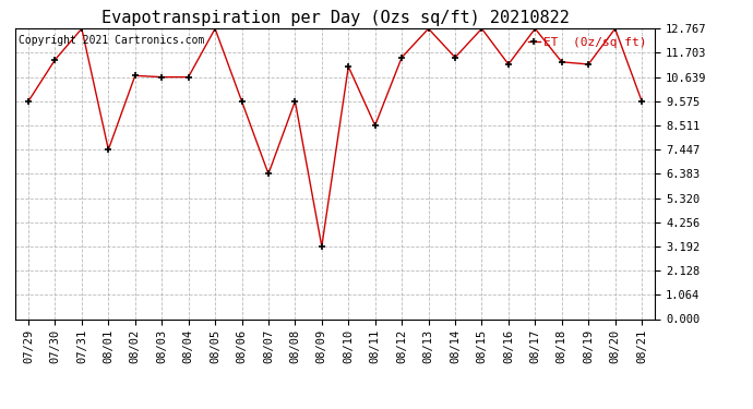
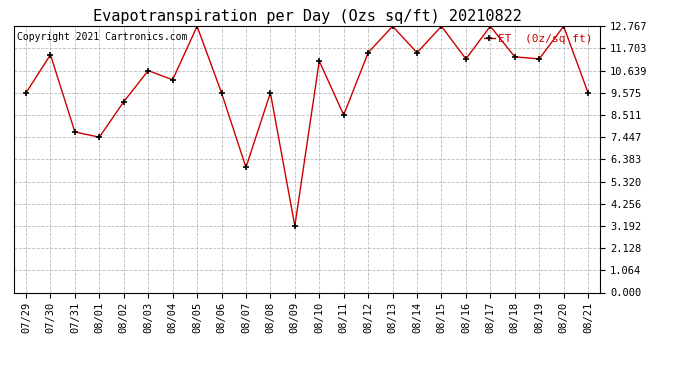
07/31: 12.77 -> 7.70
08/02: 10.70 -> 9.15
08/04: 10.64 -> 10.20
08/07: 6.38 -> 6.00
